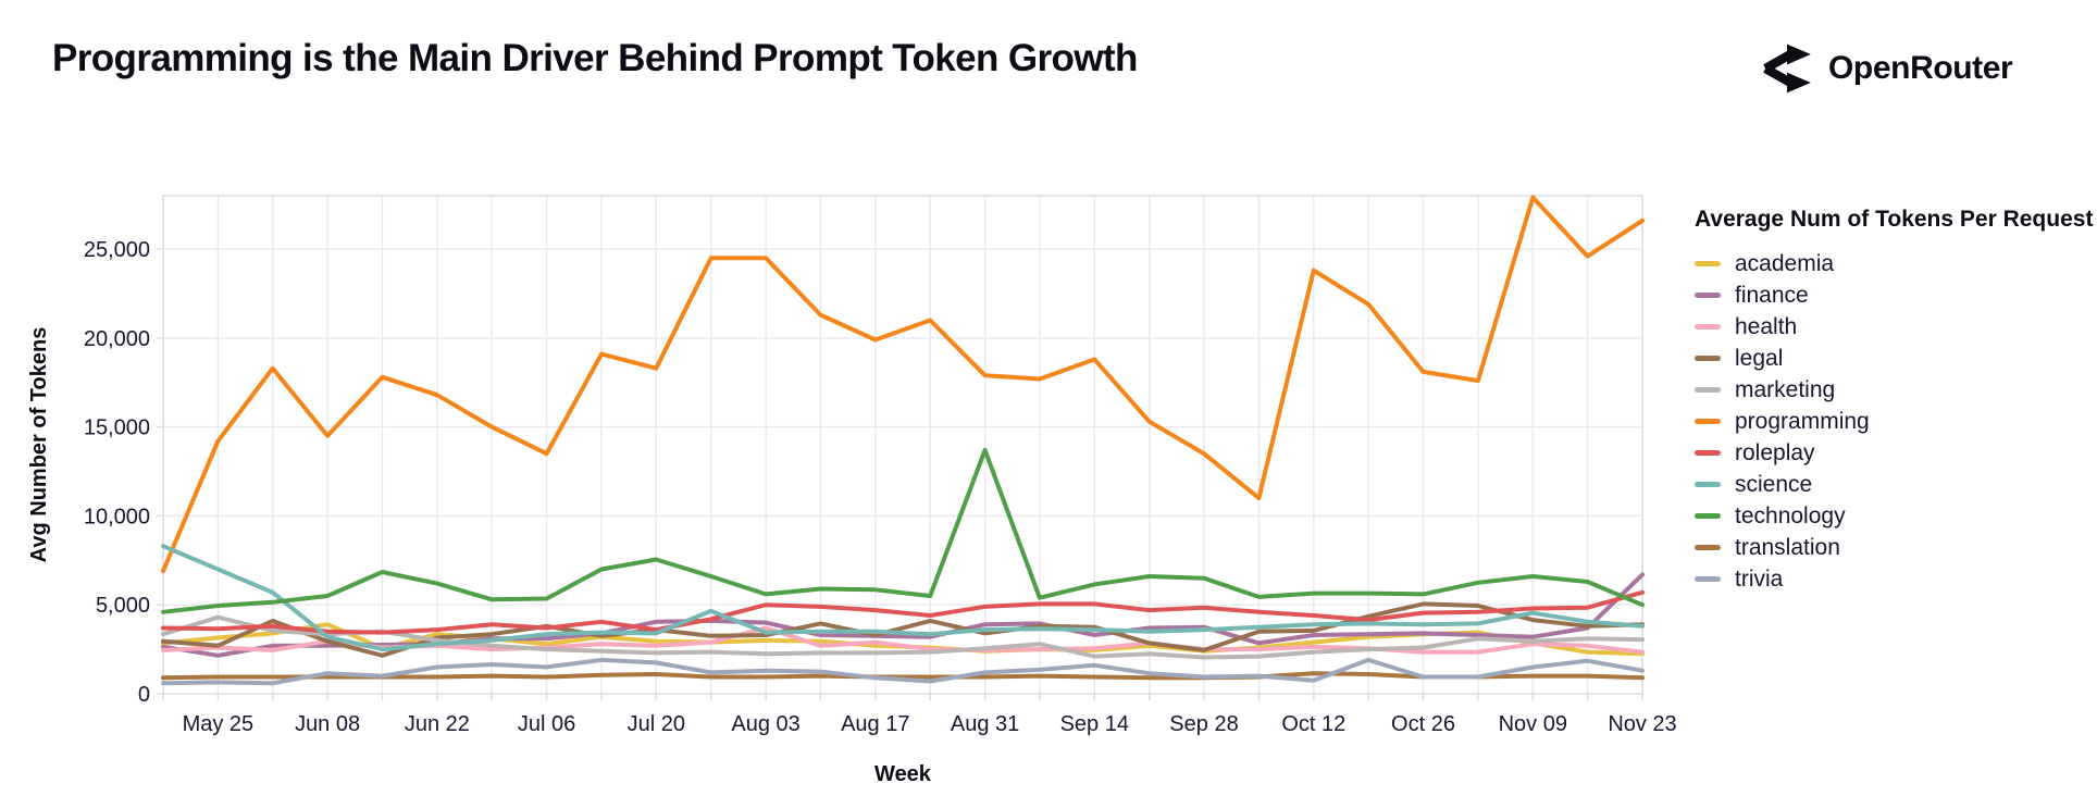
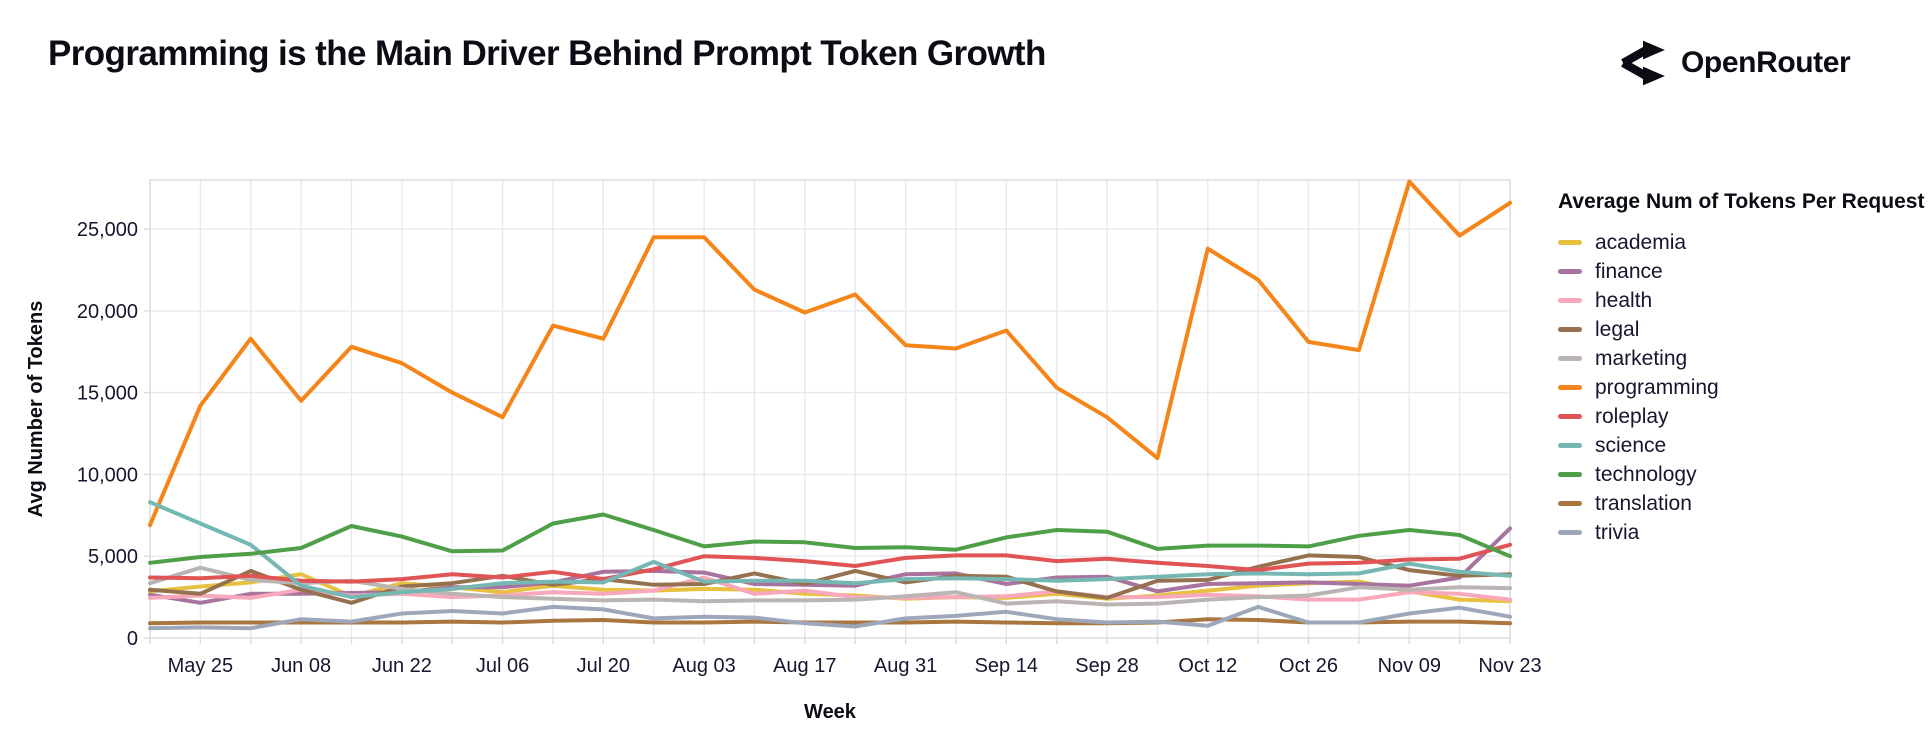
technology/Aug 31: 13700 -> 5600
